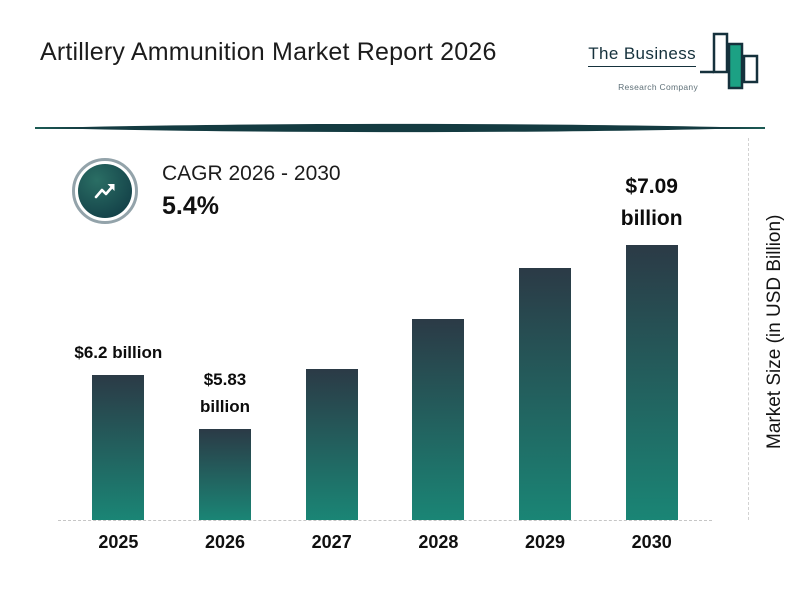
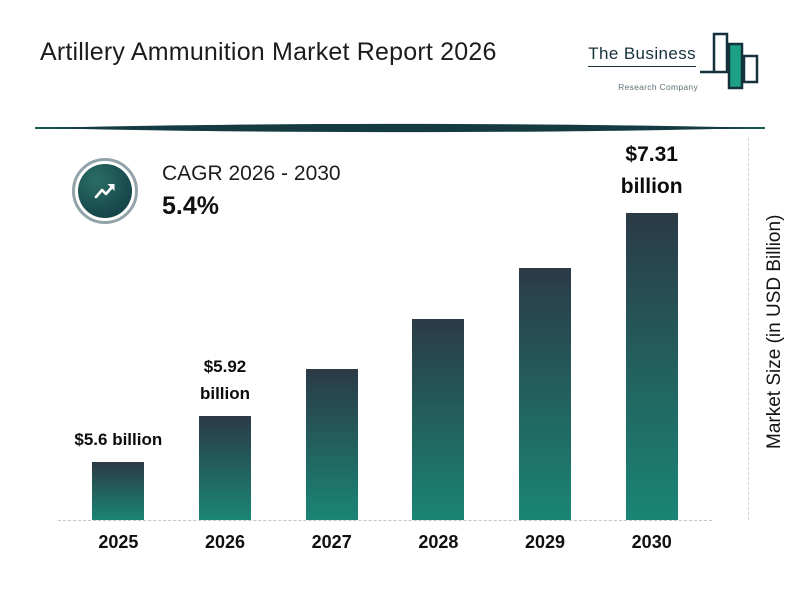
2025: $6.2 -> $5.6
2026: $5.83 -> $5.92
2030: $7.09 -> $7.31
